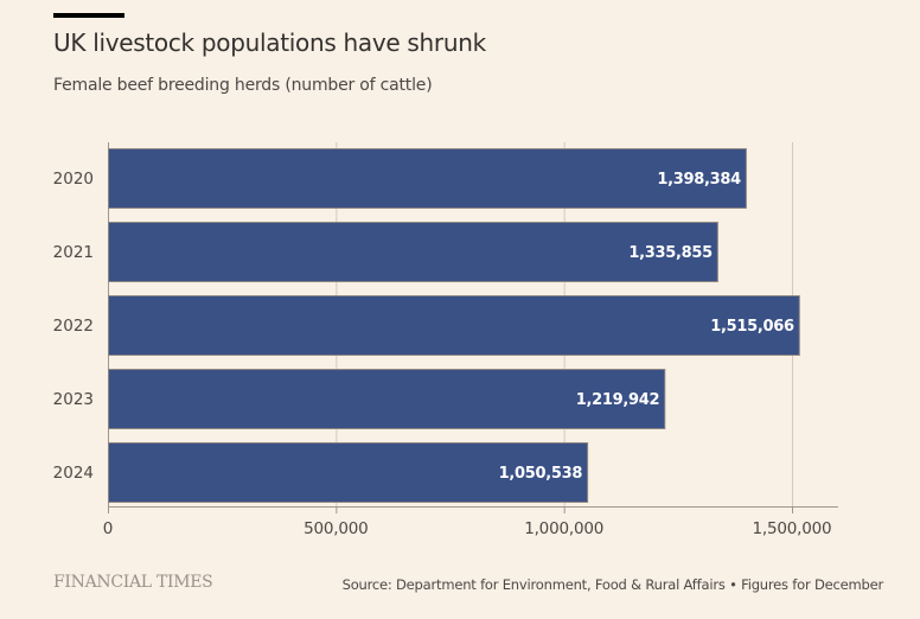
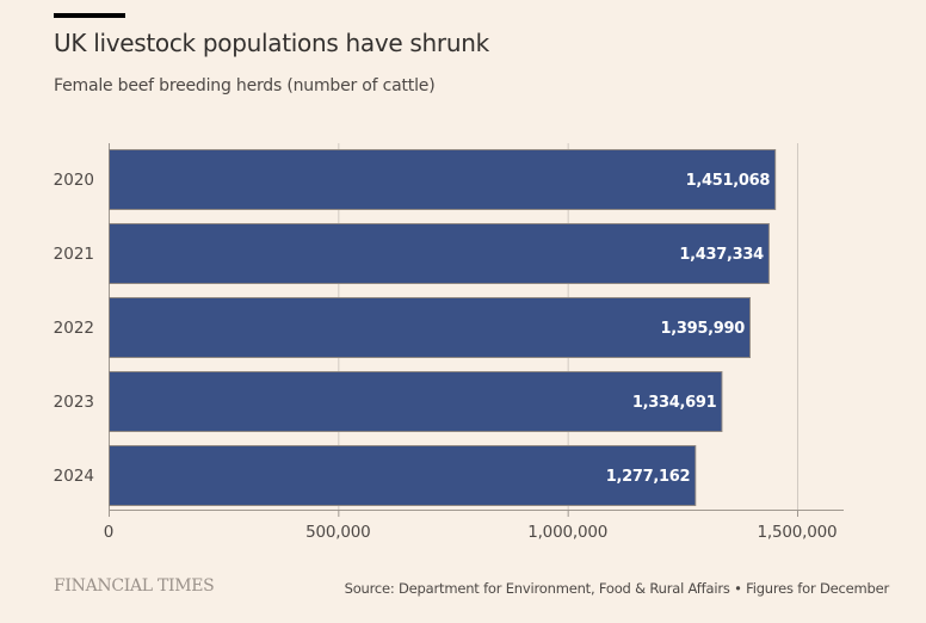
2020: 1,398,384 -> 1,451,068
2021: 1,335,855 -> 1,437,334
2022: 1,515,066 -> 1,395,990
2023: 1,219,942 -> 1,334,691
2024: 1,050,538 -> 1,277,162
